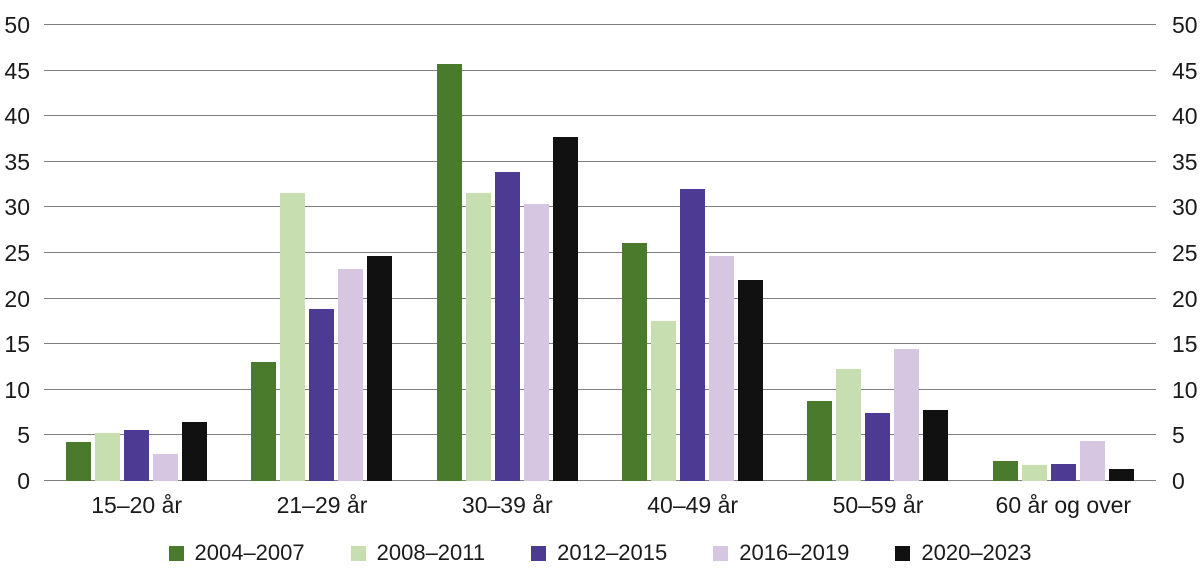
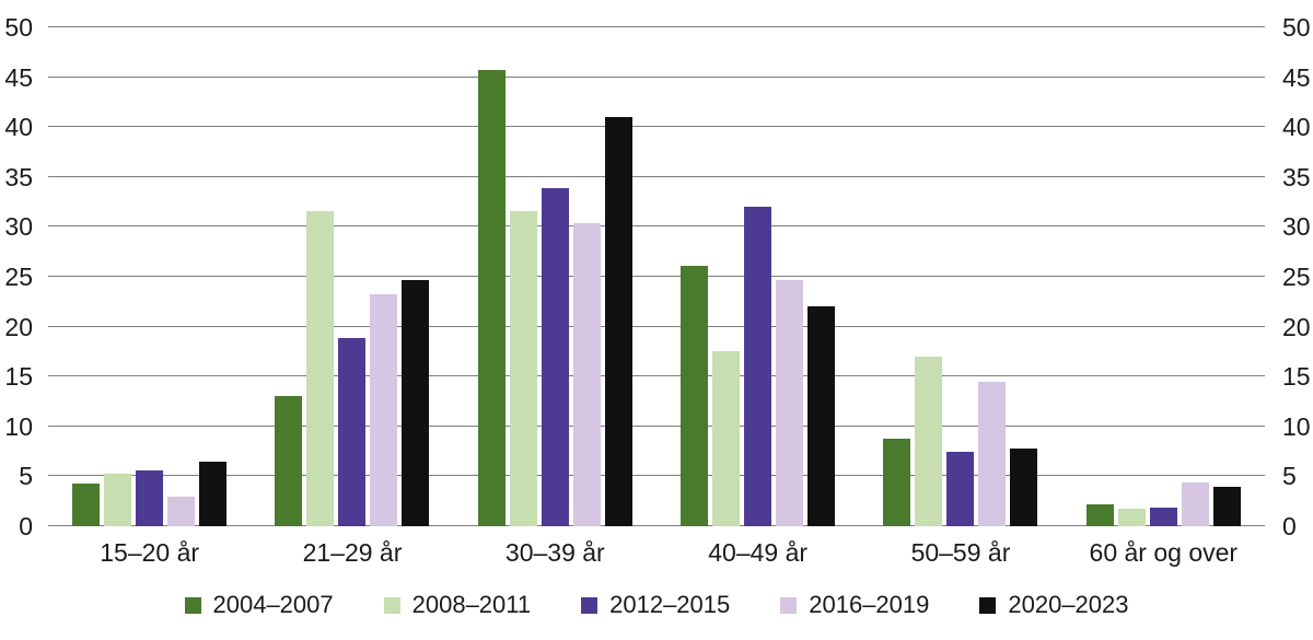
2020–2023/30–39 år: 38 -> 41
2008–2011/50–59 år: 12 -> 17
2020–2023/60 år og over: 1 -> 4
